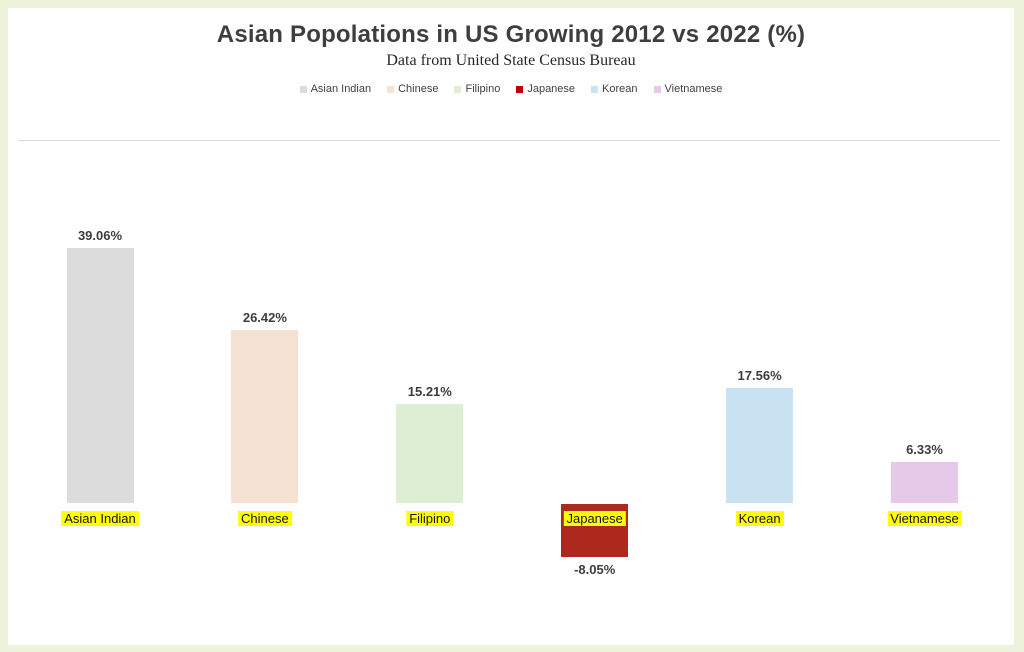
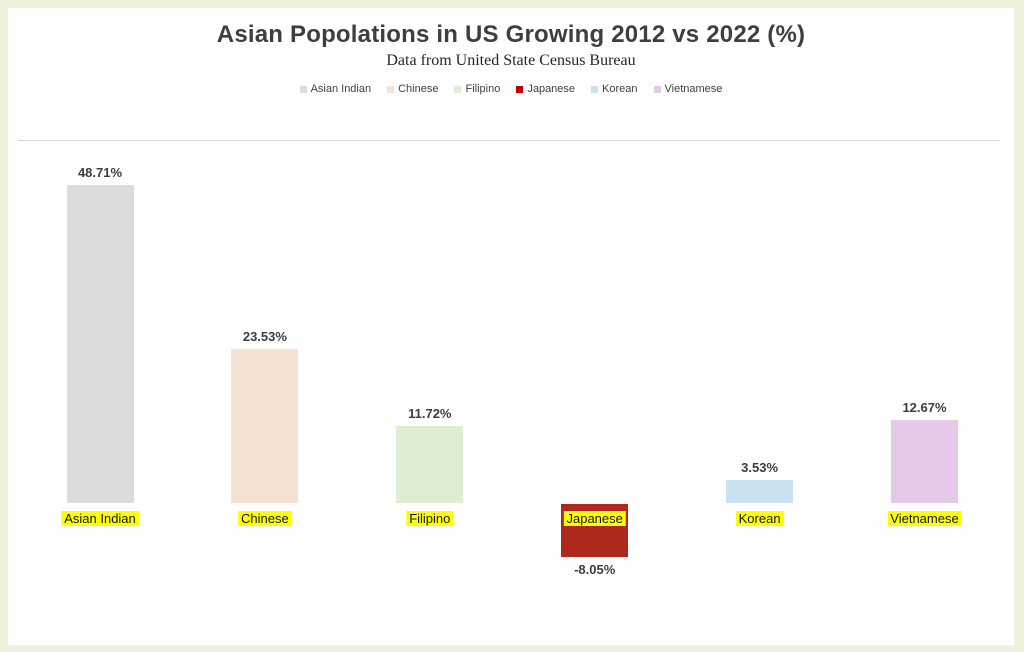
Asian Indian: 39.06% -> 48.71%
Chinese: 26.42% -> 23.53%
Filipino: 15.21% -> 11.72%
Korean: 17.56% -> 3.53%
Vietnamese: 6.33% -> 12.67%
